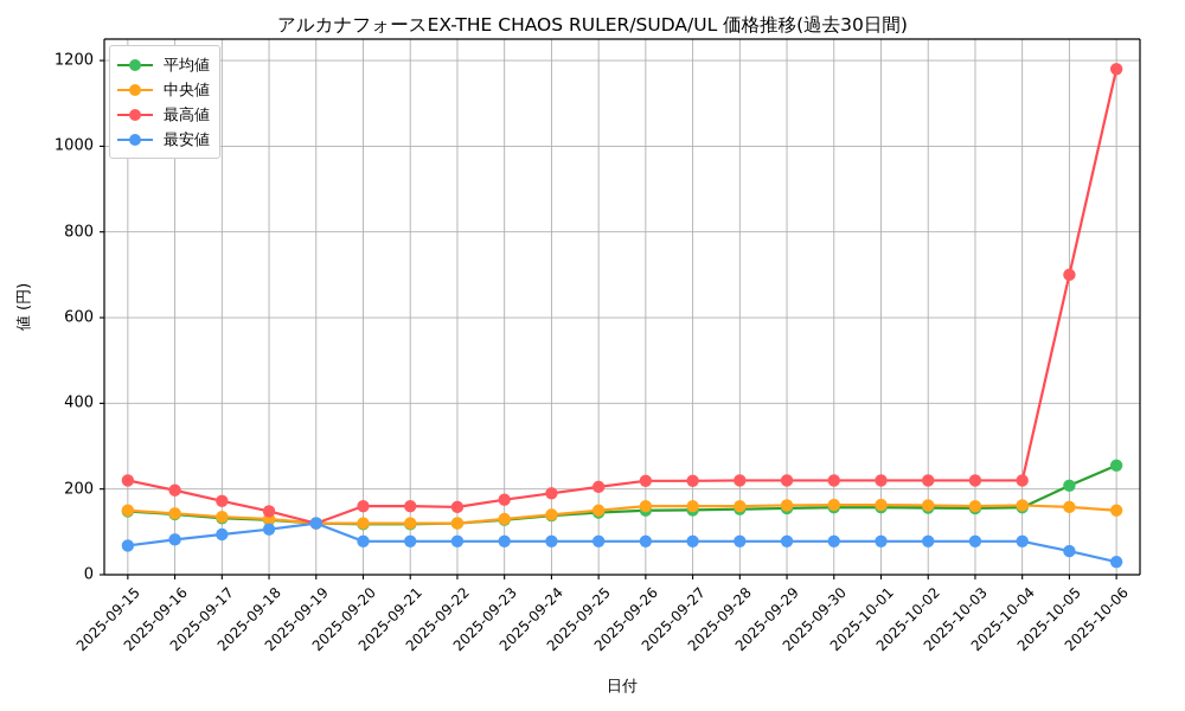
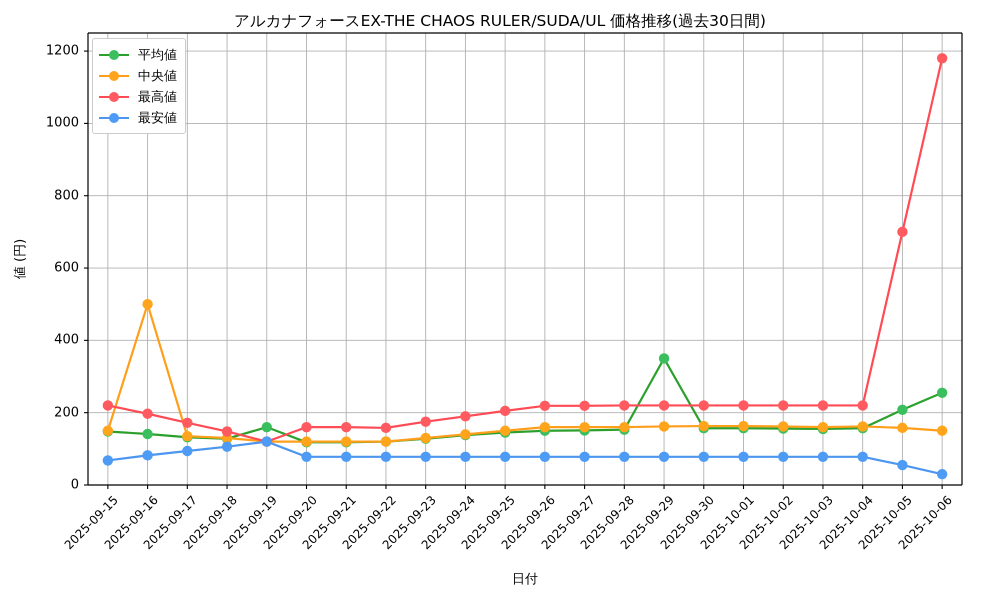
中央値/2025-09-16: 140 -> 500
平均値/2025-09-19: 120 -> 160
平均値/2025-09-29: 160 -> 350
